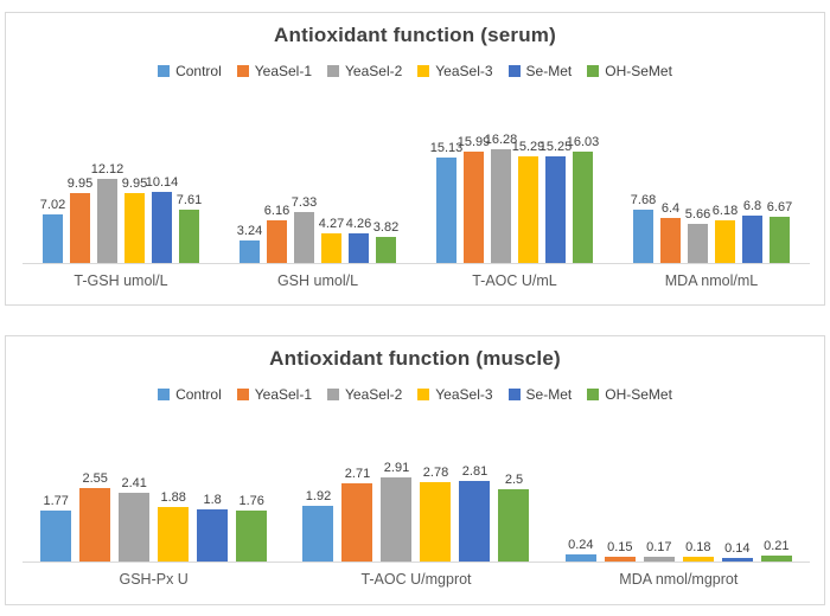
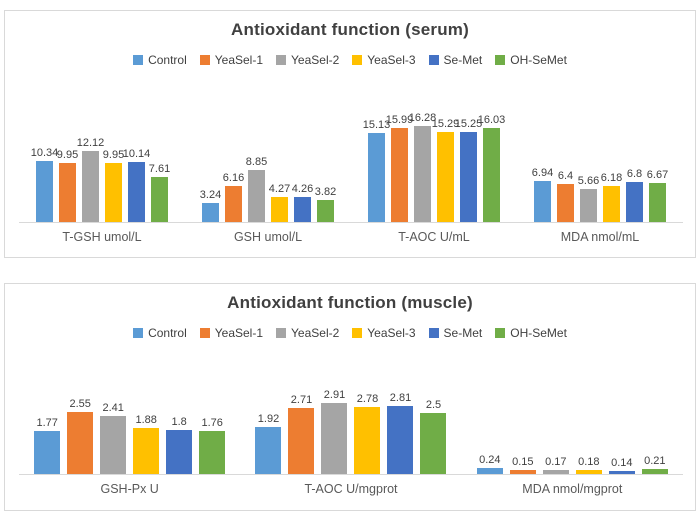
Antioxidant function (serum)/Control/T-GSH umol/L: 7.02 -> 10.34
Antioxidant function (serum)/YeaSel-2/GSH umol/L: 7.33 -> 8.85
Antioxidant function (serum)/Control/MDA nmol/mL: 7.68 -> 6.94
